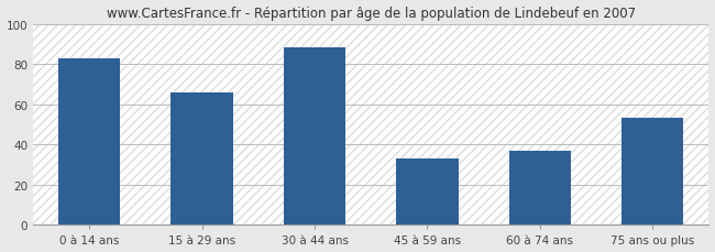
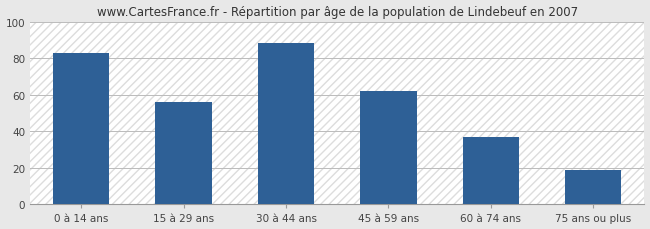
15 à 29 ans: 66 -> 56
45 à 59 ans: 33 -> 62
75 ans ou plus: 53 -> 19
